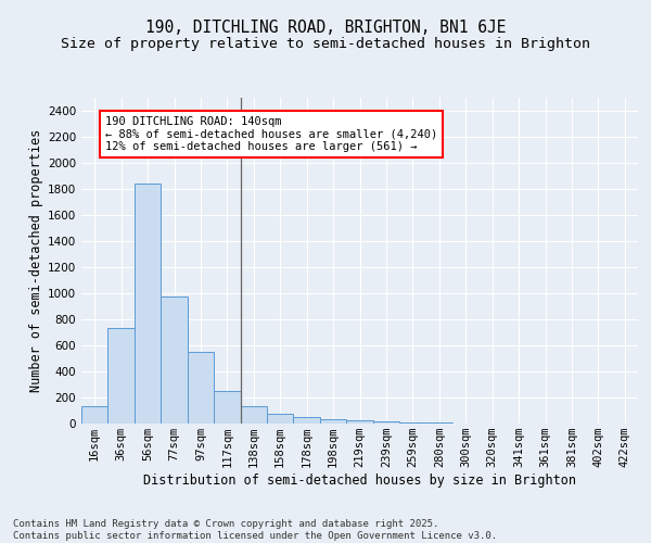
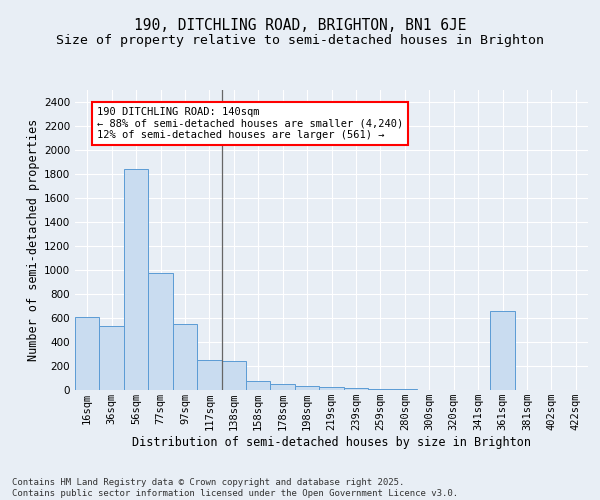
16sqm: 130 -> 610
36sqm: 730 -> 530
138sqm: 140 -> 240
361sqm: 0 -> 660
